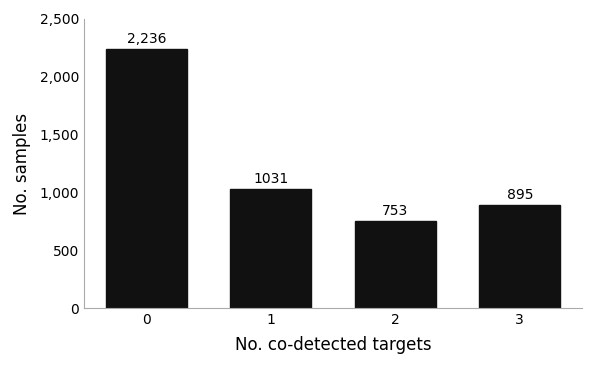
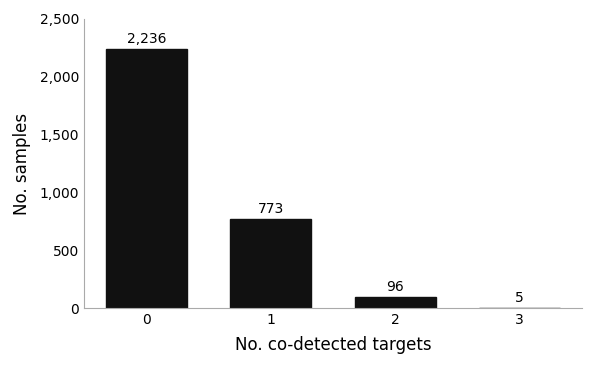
1: 1031 -> 773
2: 753 -> 96
3: 895 -> 5
